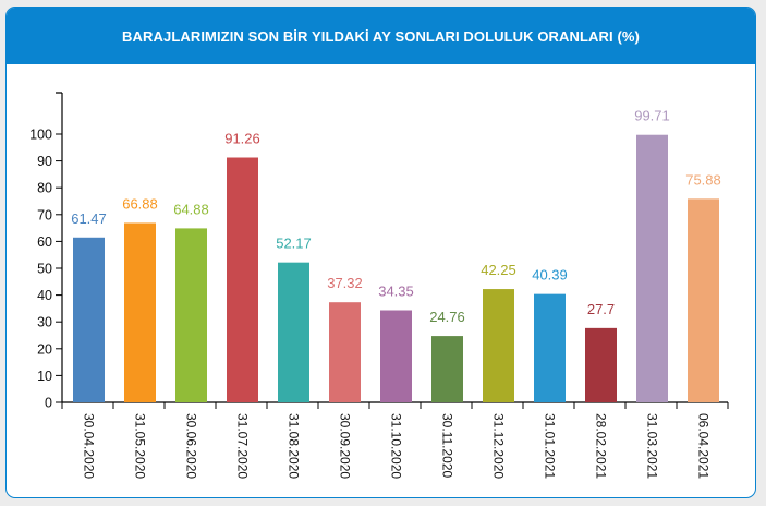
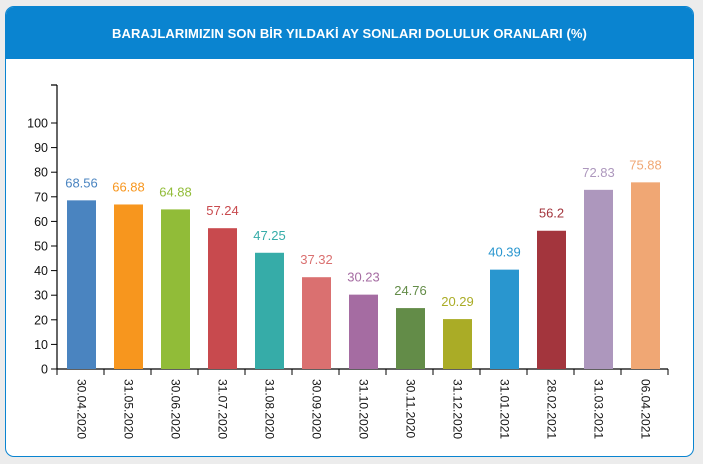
30.04.2020: 61.47 -> 68.56
31.07.2020: 91.26 -> 57.24
31.08.2020: 52.17 -> 47.25
31.10.2020: 34.35 -> 30.23
31.12.2020: 42.25 -> 20.29
28.02.2021: 27.7 -> 56.2
31.03.2021: 99.71 -> 72.83
